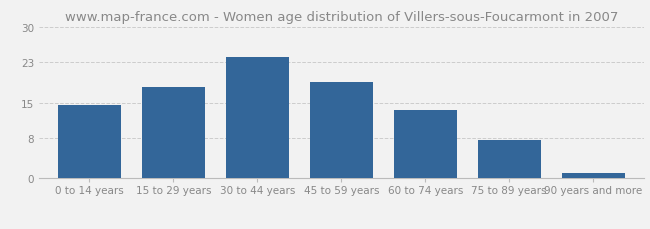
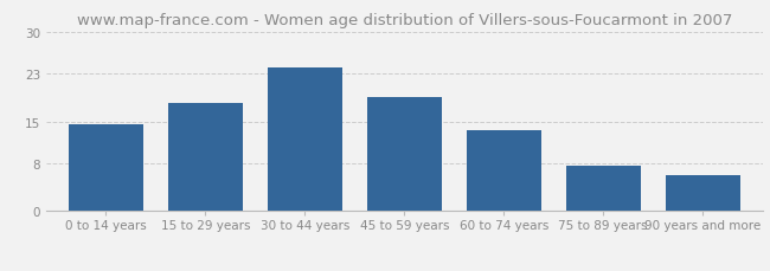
90 years and more: 1.0 -> 6.0
